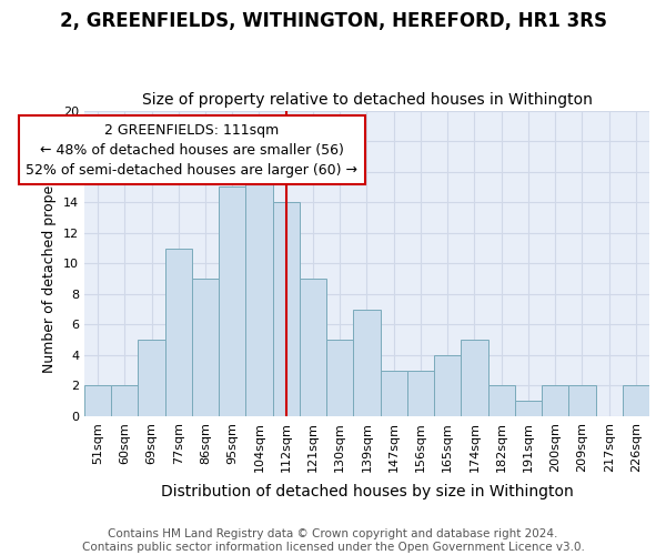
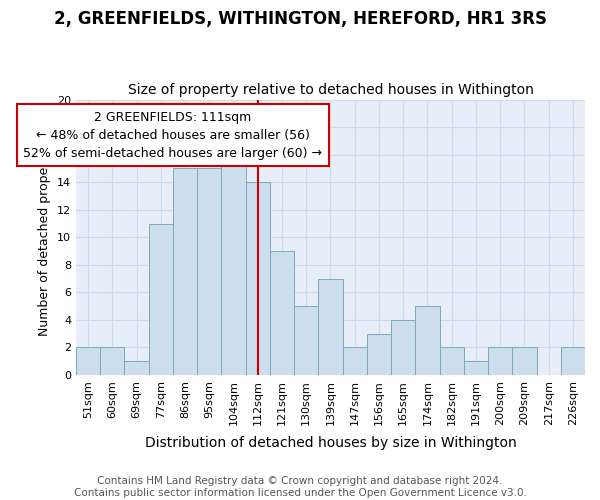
69sqm: 5 -> 1
86sqm: 9 -> 15
147sqm: 3 -> 2
